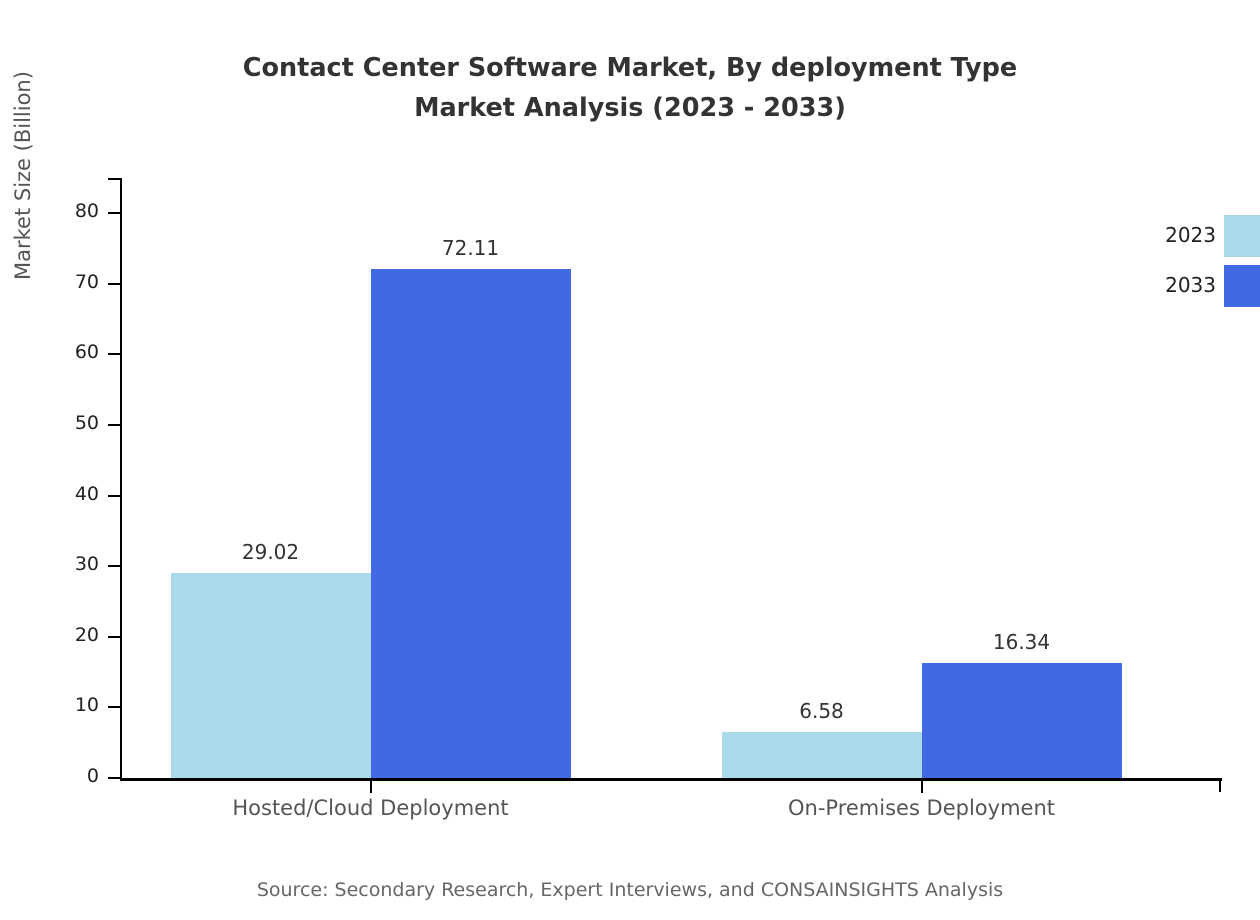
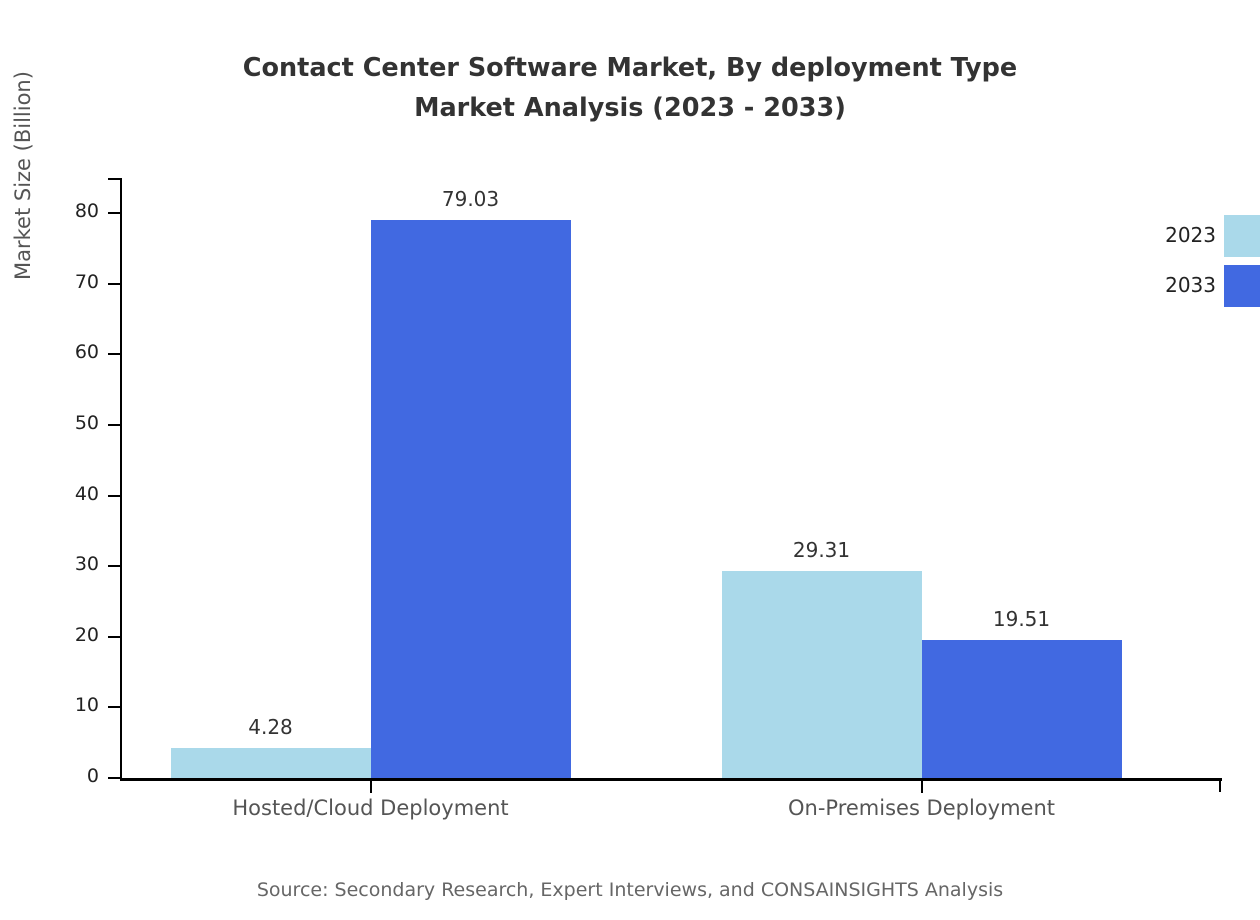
2023/Hosted/Cloud Deployment: 29.02 -> 4.28
2033/Hosted/Cloud Deployment: 72.11 -> 79.03
2023/On-Premises Deployment: 6.58 -> 29.31
2033/On-Premises Deployment: 16.34 -> 19.51
